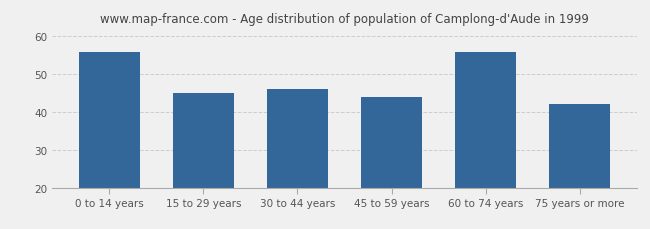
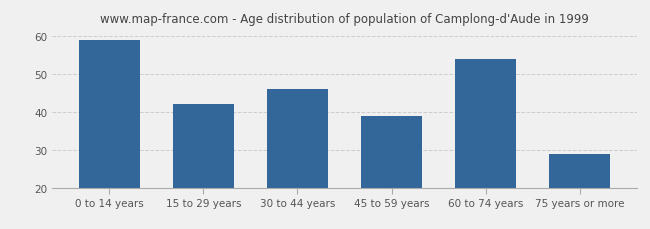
0 to 14 years: 56 -> 59
15 to 29 years: 45 -> 42
45 to 59 years: 44 -> 39
60 to 74 years: 56 -> 54
75 years or more: 42 -> 29
